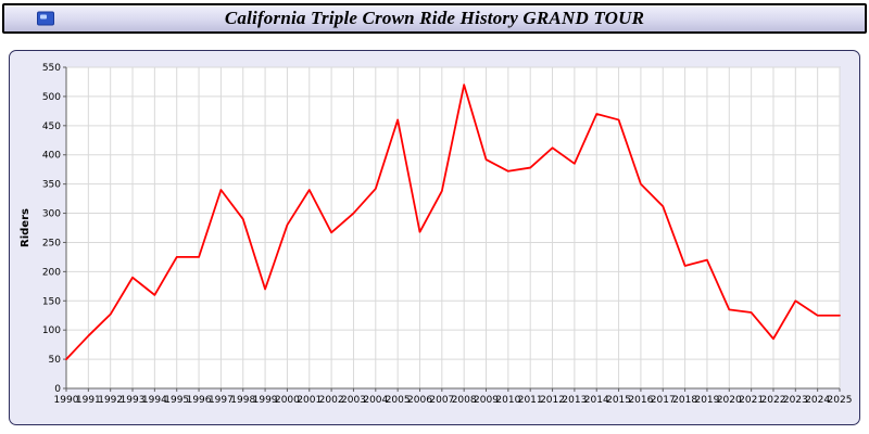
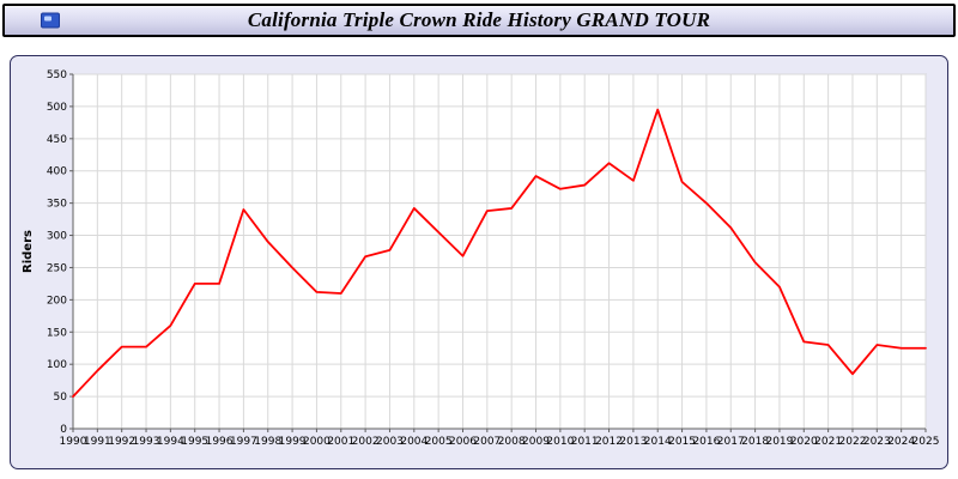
1993: 190 -> 130
1999: 170 -> 250
2000: 280 -> 210
2001: 340 -> 210
2003: 300 -> 280
2005: 460 -> 300
2008: 520 -> 340
2014: 470 -> 500
2015: 460 -> 380
2018: 210 -> 260
2023: 150 -> 130
